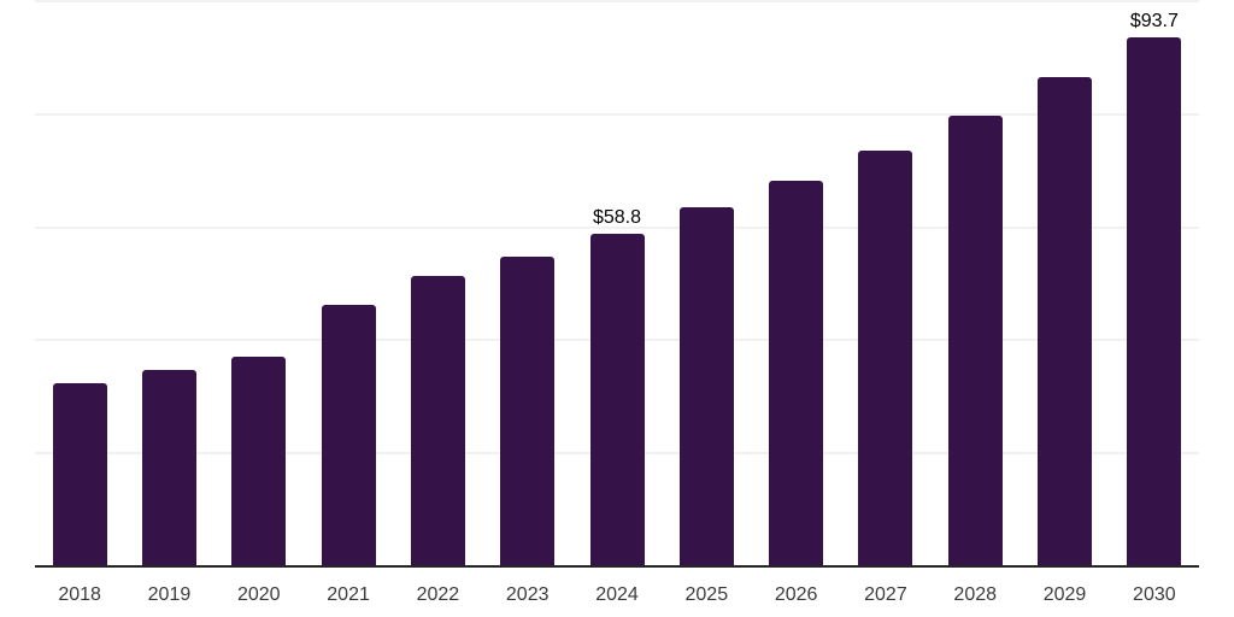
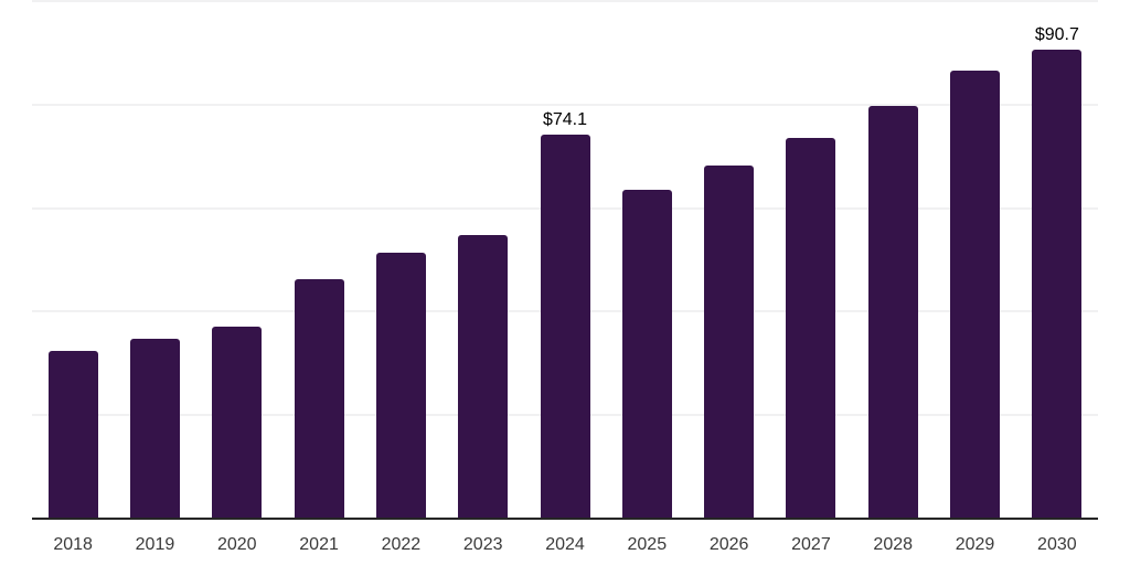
2024: $58.8 -> $74.1
2030: $93.7 -> $90.7
